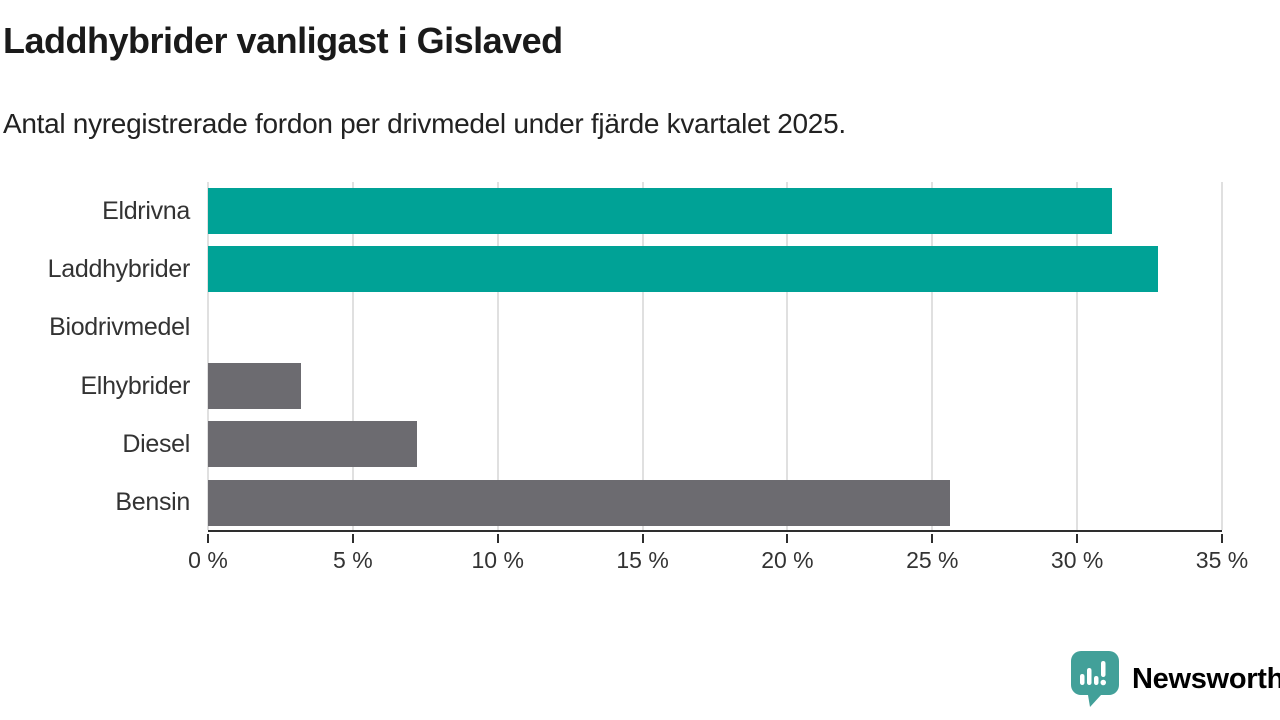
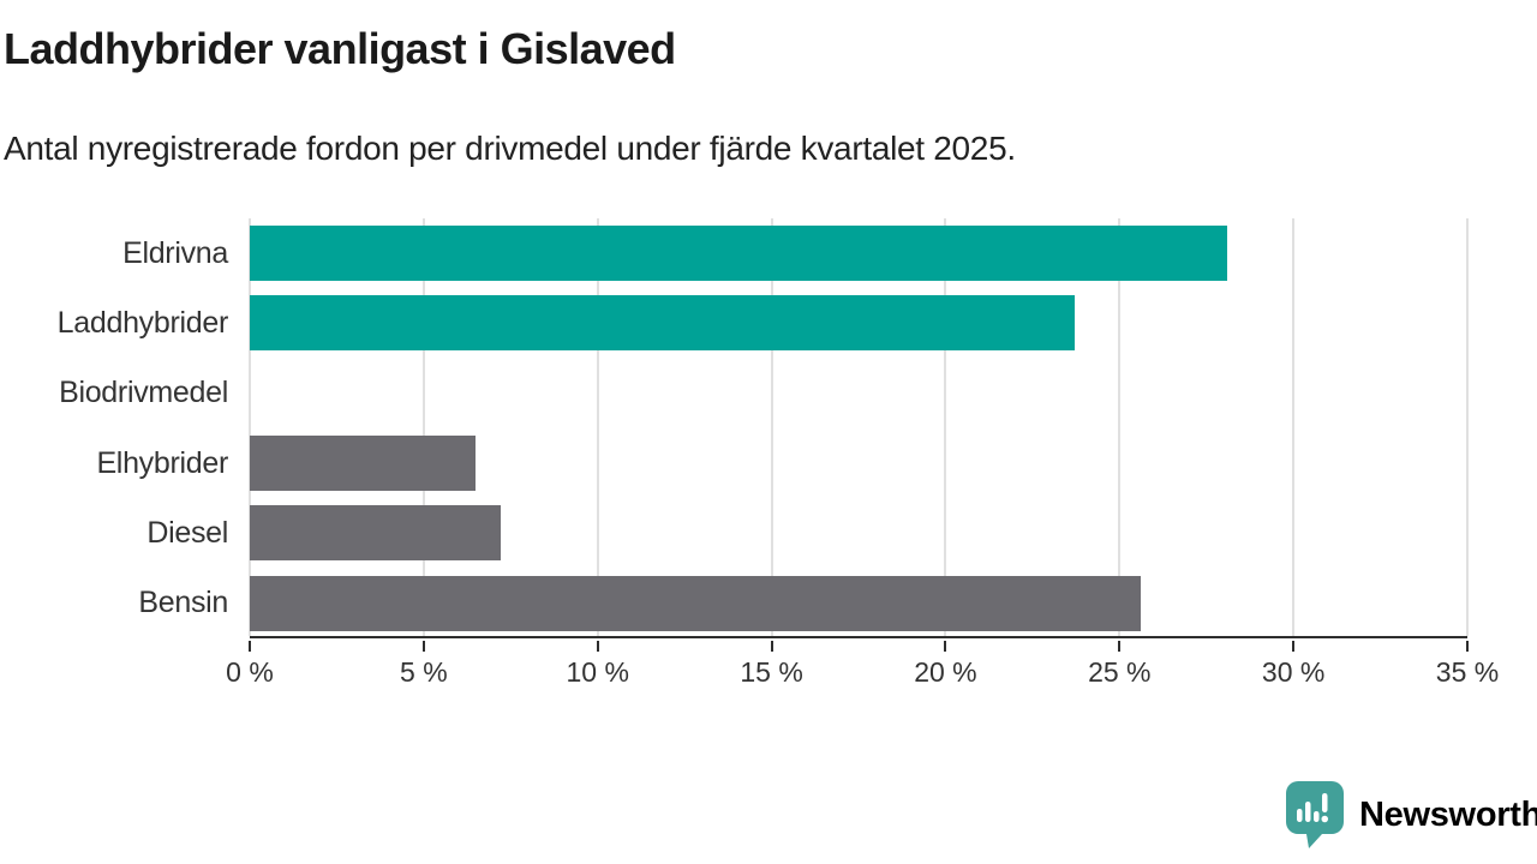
Eldrivna: 31.2% -> 28.1%
Laddhybrider: 32.8% -> 23.7%
Elhybrider: 3.2% -> 6.5%
